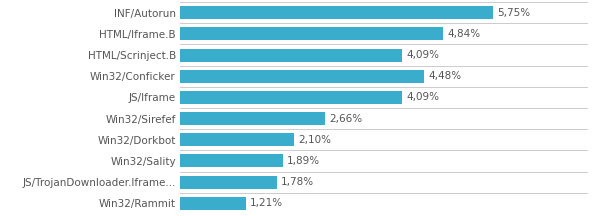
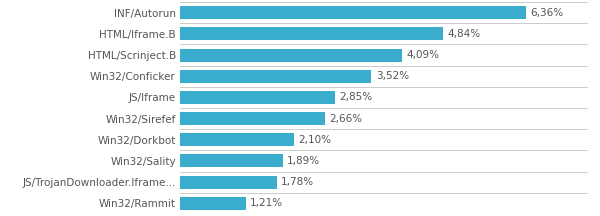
INF/Autorun: 5,75% -> 6,36%
Win32/Conficker: 4,48% -> 3,52%
JS/Iframe: 4,09% -> 2,85%
